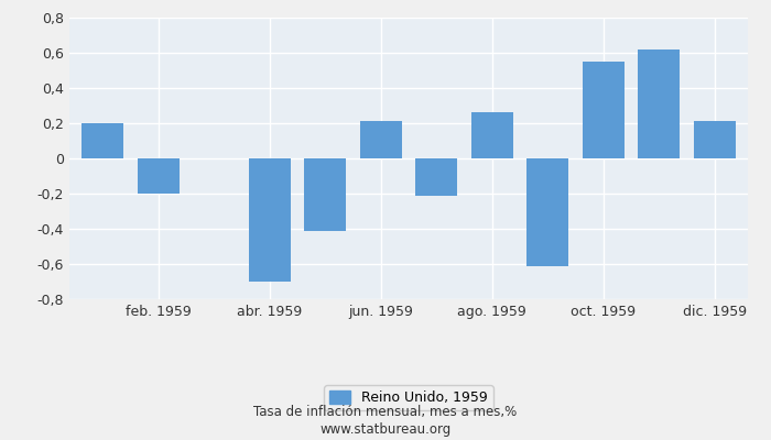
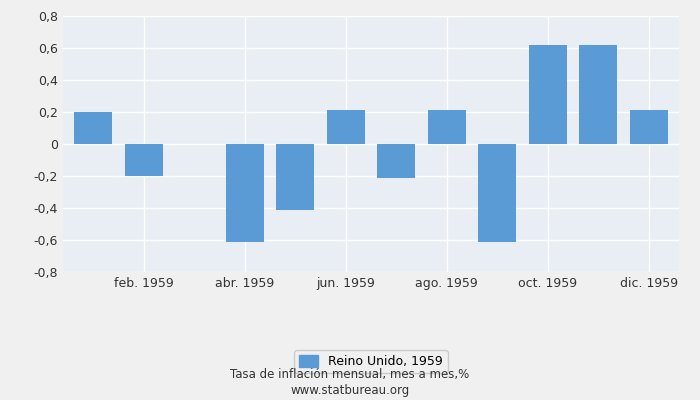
abr. 1959: -0,70 -> -0,61
ago. 1959: 0,26 -> 0,21
oct. 1959: 0,55 -> 0,62
